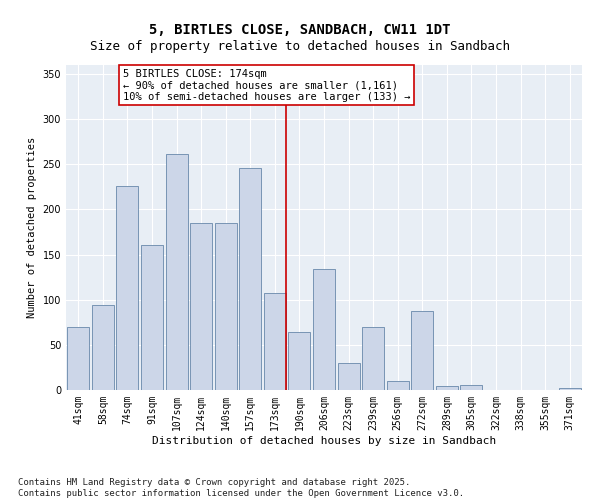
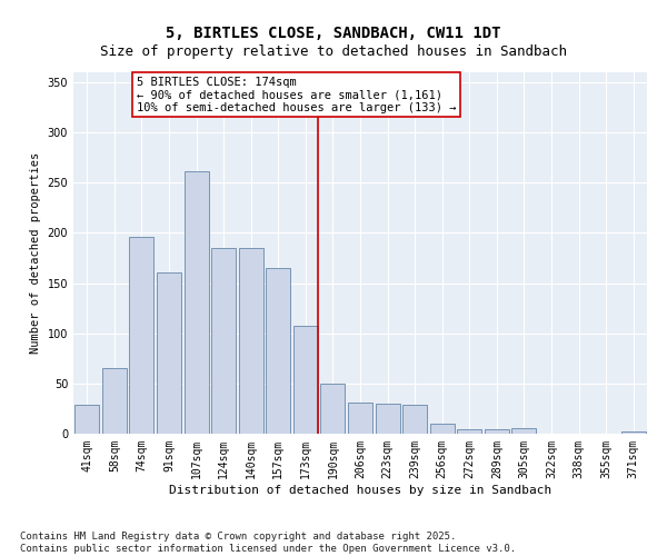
41sqm: 70 -> 29
58sqm: 94 -> 65
74sqm: 226 -> 196
157sqm: 246 -> 165
190sqm: 64 -> 50
206sqm: 134 -> 31
239sqm: 70 -> 29
272sqm: 88 -> 4
